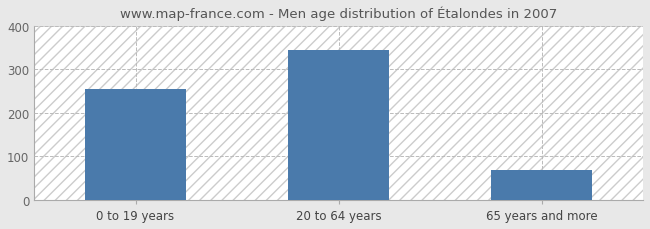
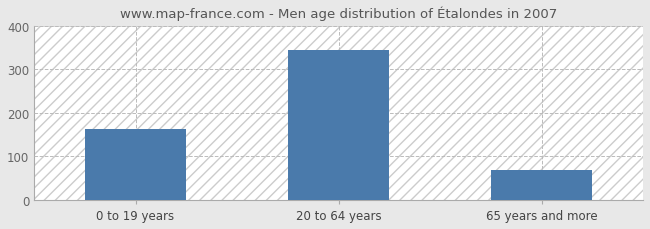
0 to 19 years: 255 -> 163
